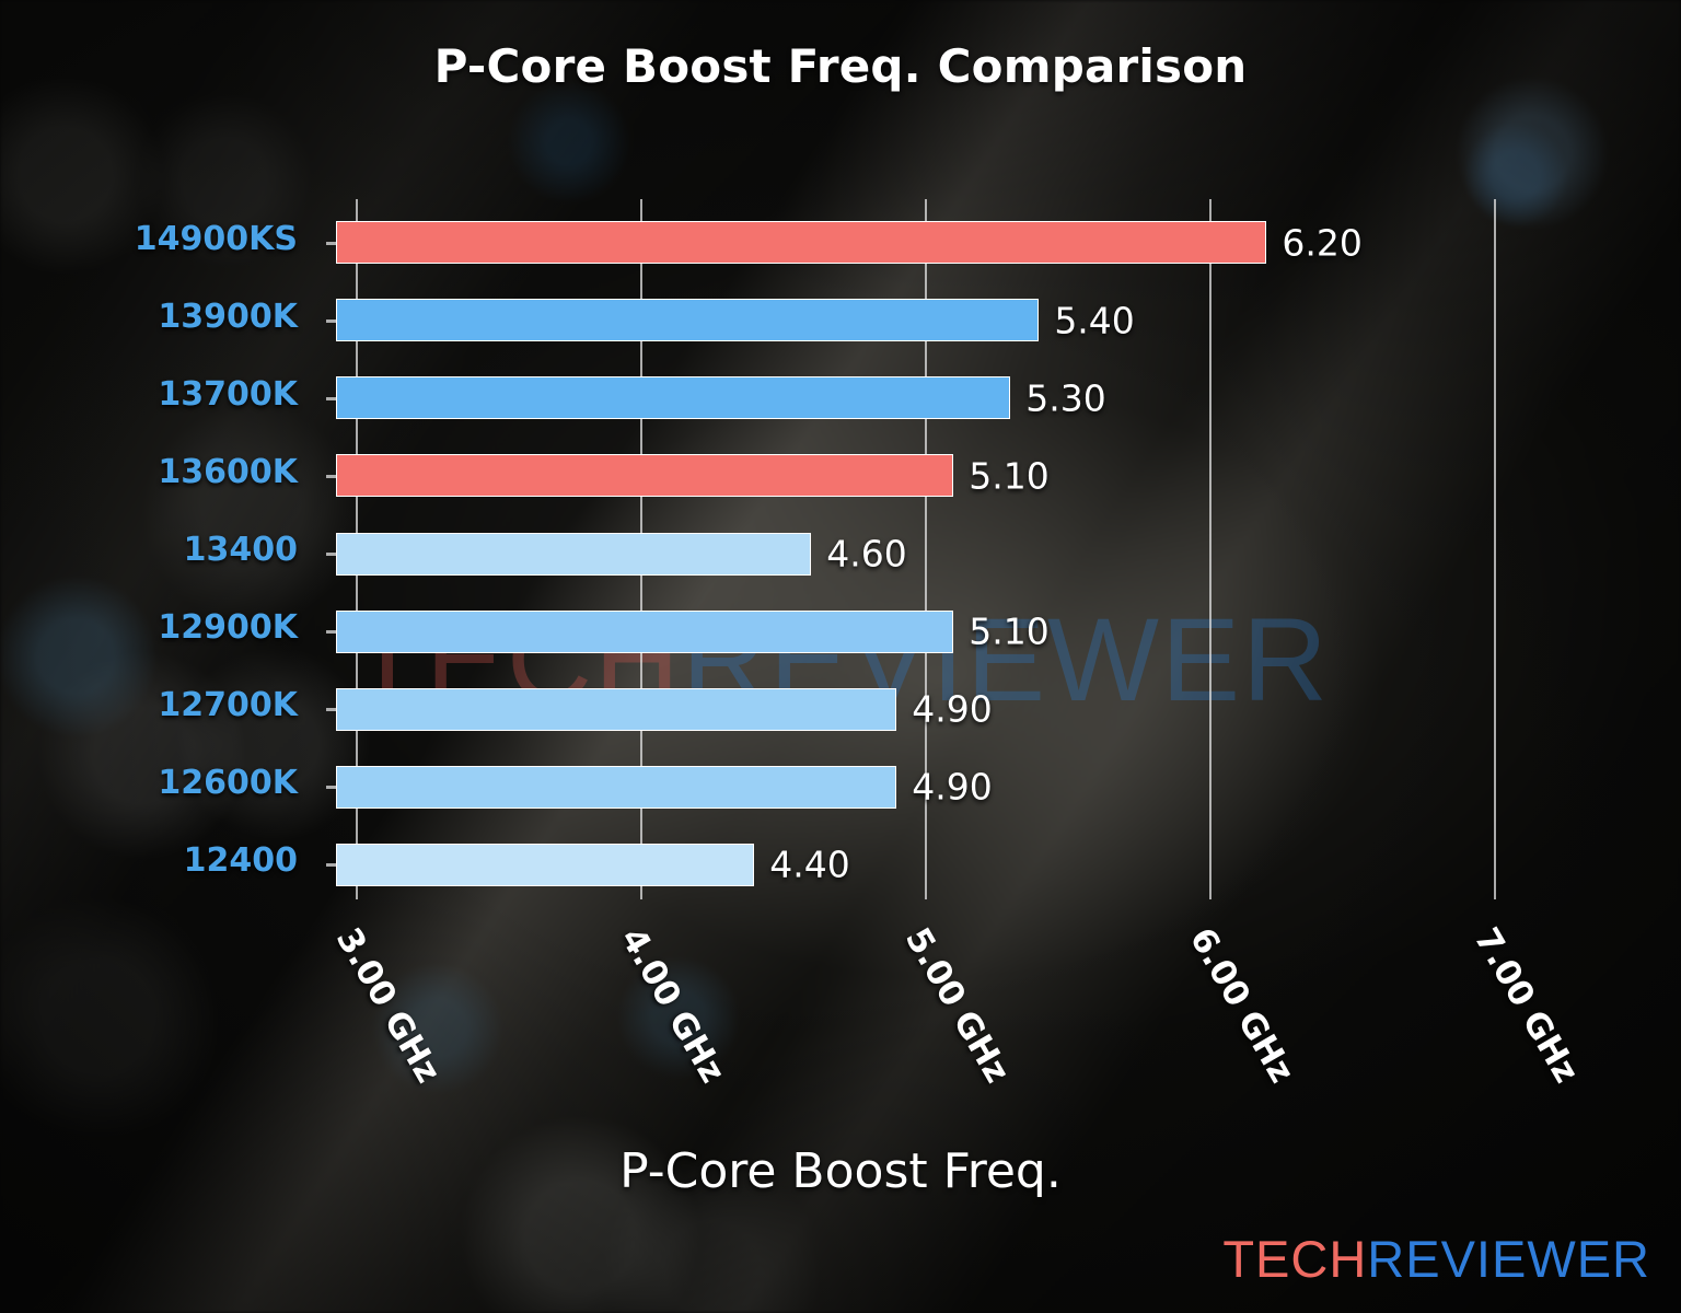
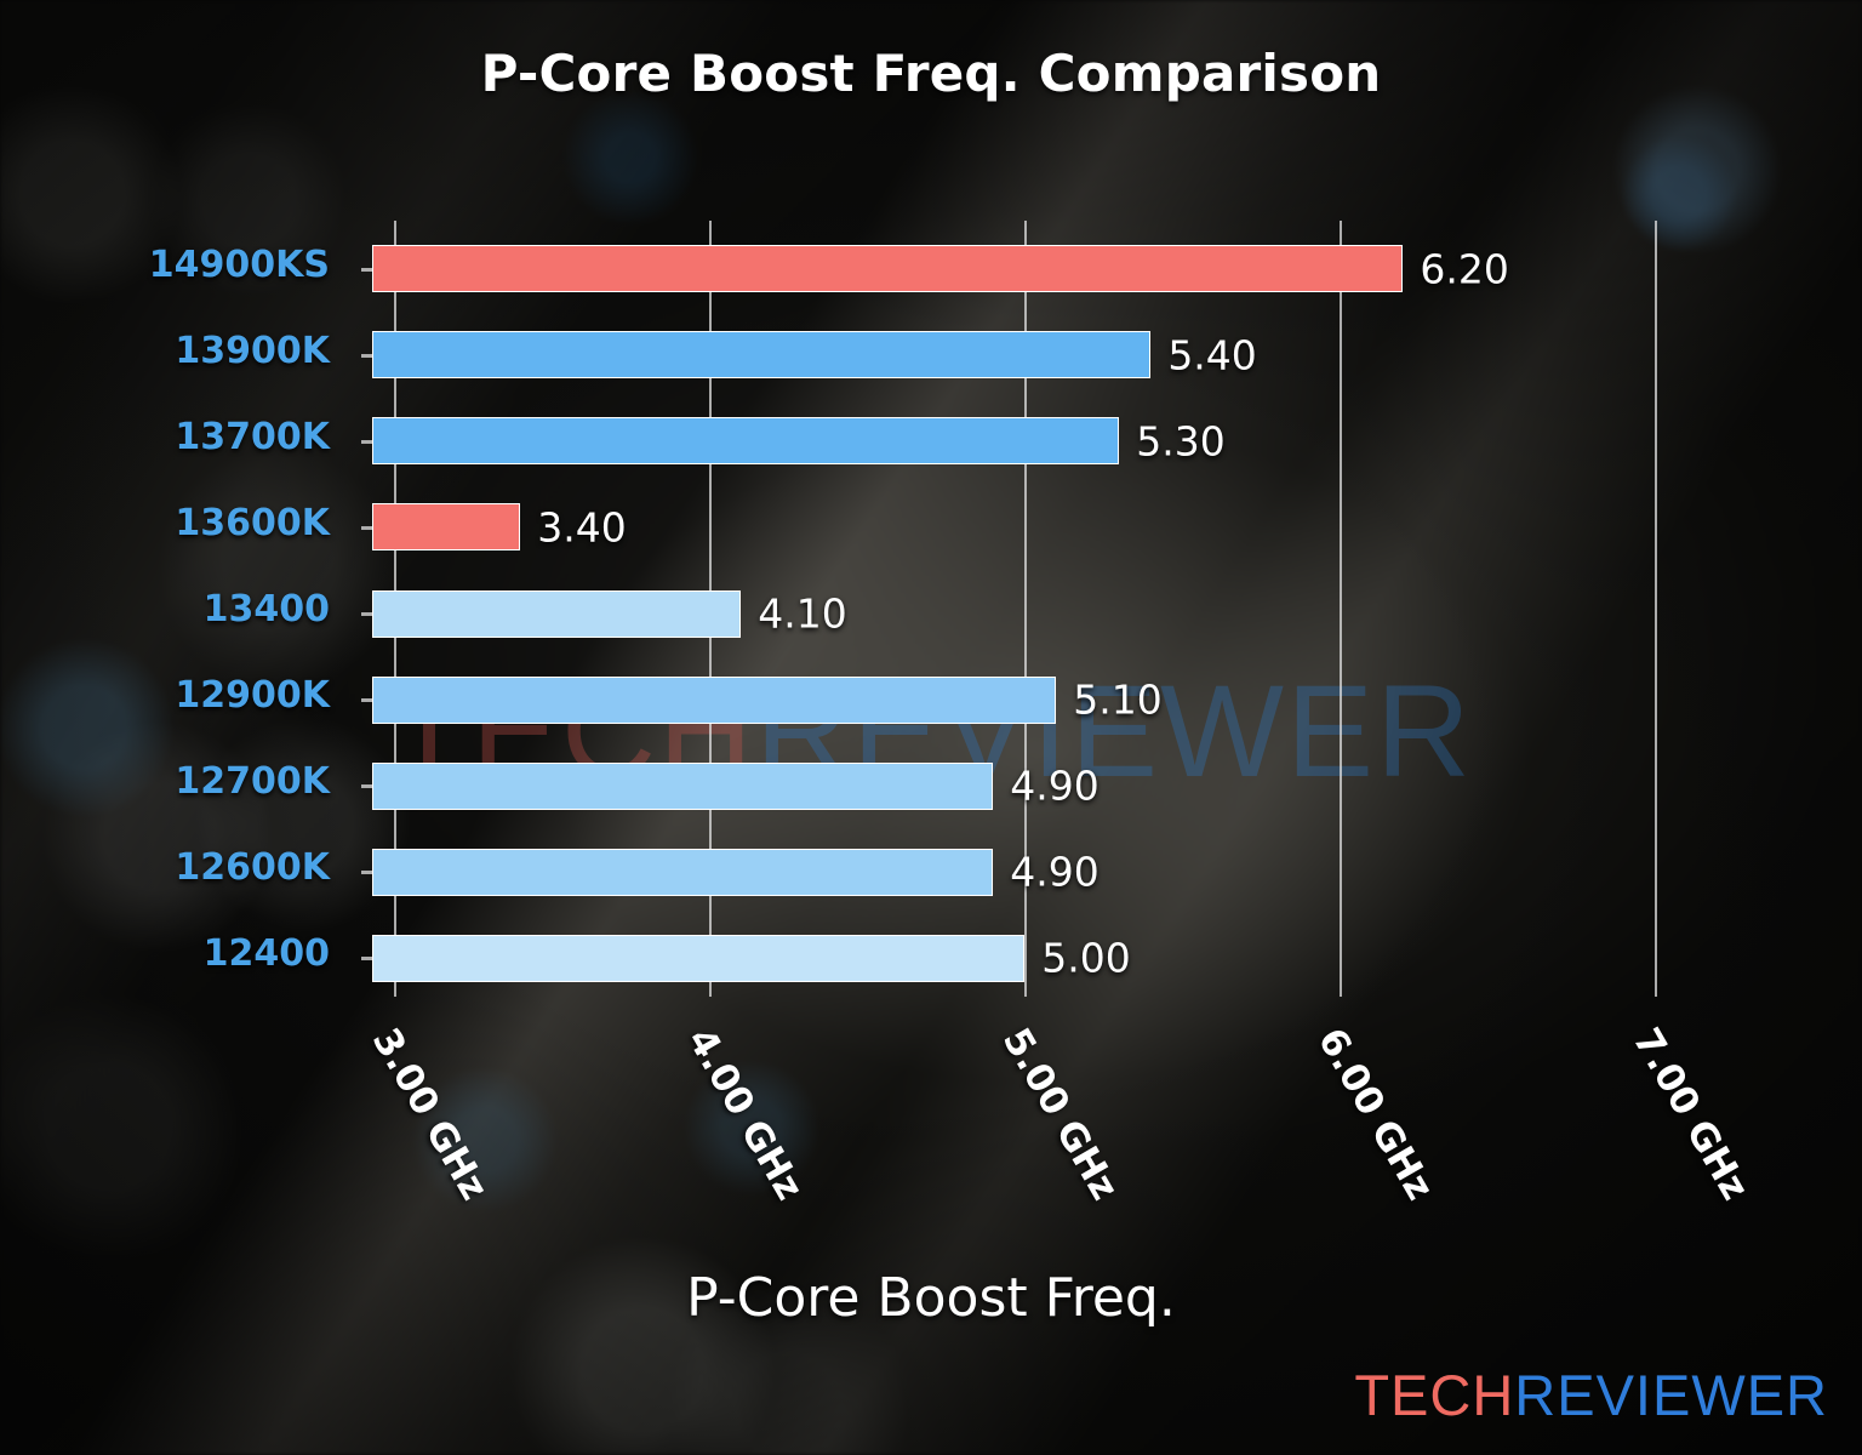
13600K: 5.10 -> 3.40
13400: 4.60 -> 4.10
12400: 4.40 -> 5.00
